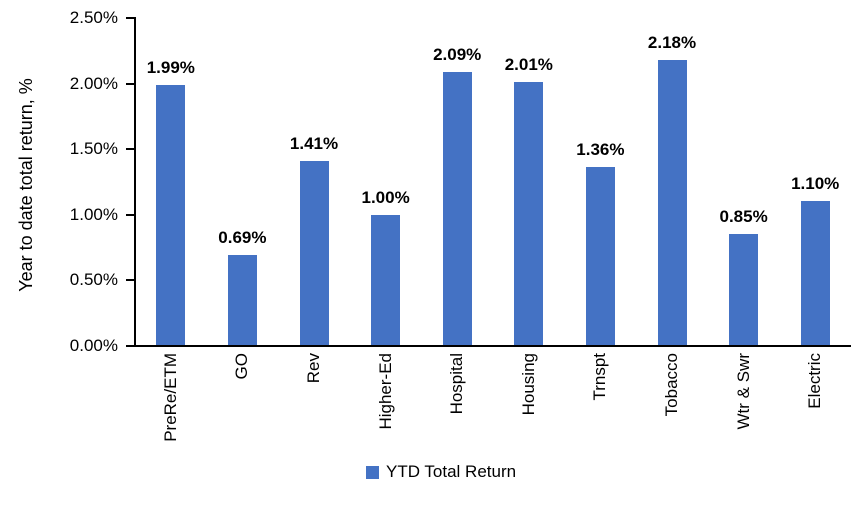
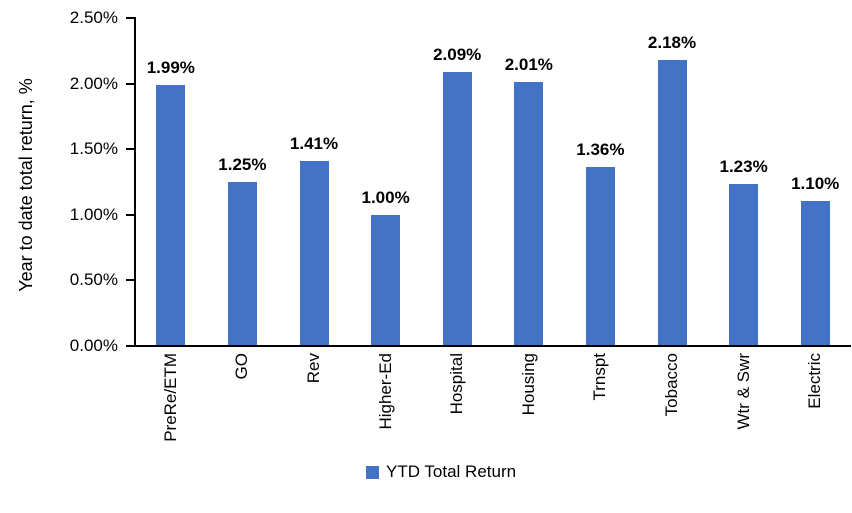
GO: 0.69% -> 1.25%
Wtr & Swr: 0.85% -> 1.23%
